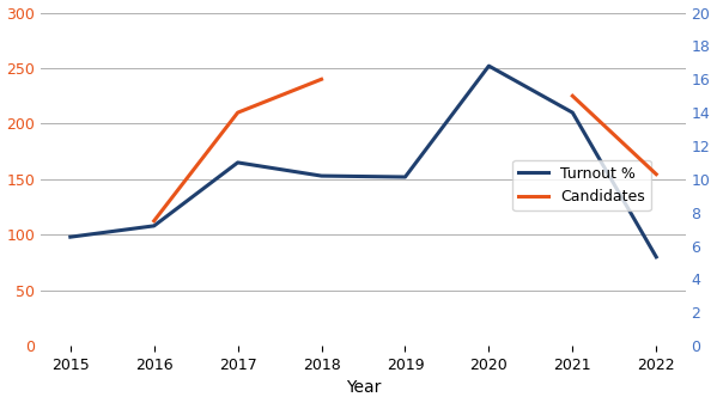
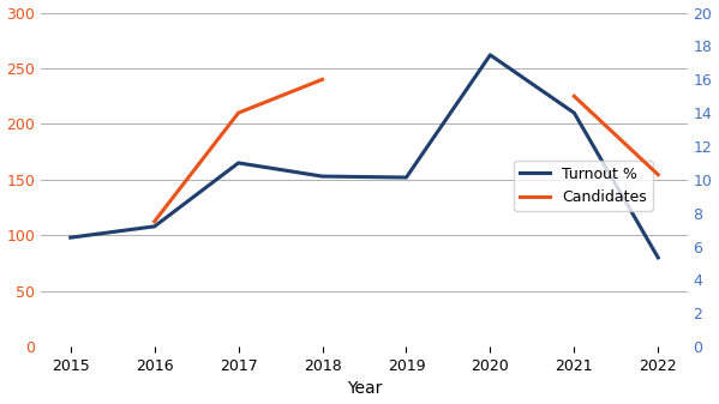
Turnout %/2020: 252 -> 262
